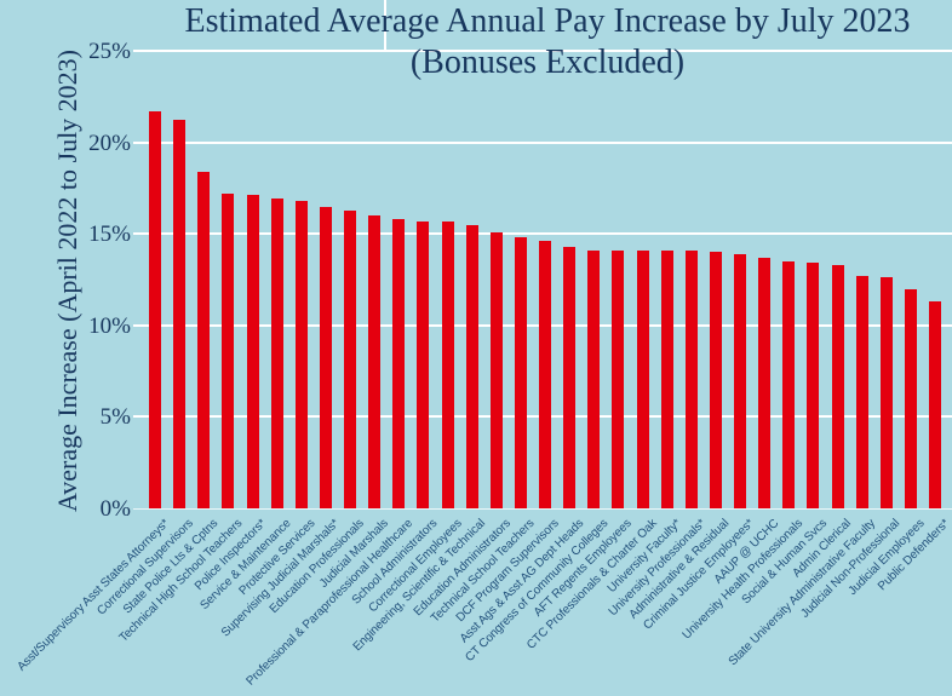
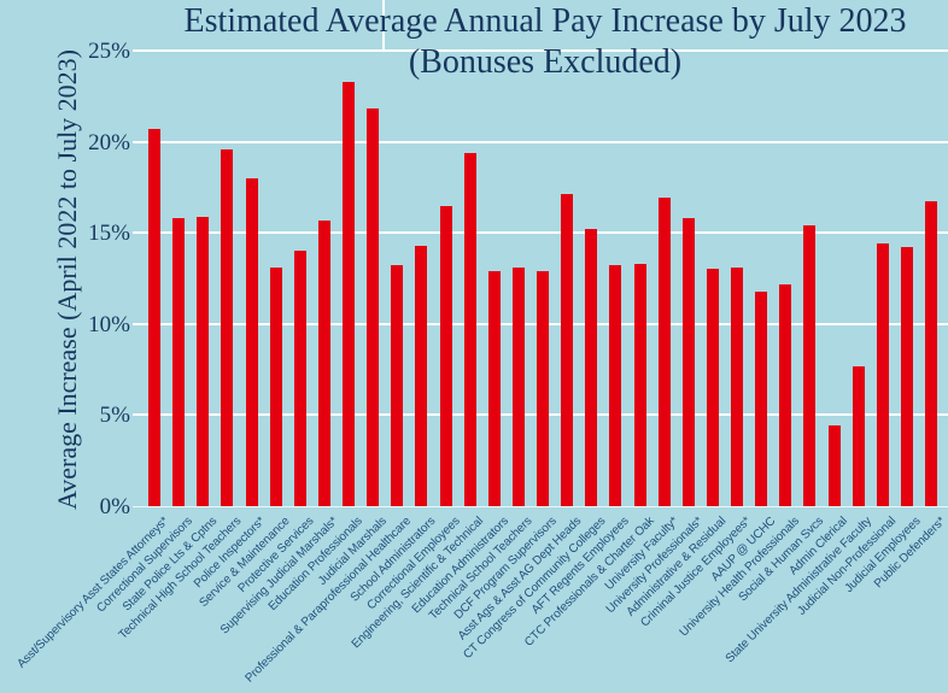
Asst/Supervisory Asst States Attorneys*: 21.7% -> 20.7%
Correctional Supervisors: 21.2% -> 15.8%
State Police Lts & Cptns: 18.4% -> 15.9%
Technical High School Teachers: 17.2% -> 19.6%
Police Inspectors*: 17.1% -> 18.0%
Service & Maintenance: 16.9% -> 13.1%
Protective Services: 16.8% -> 14.0%
Supervising Judicial Marshals*: 16.5% -> 15.7%
Education Professionals: 16.3% -> 23.3%
Judicial Marshals: 16.0% -> 21.8%
Professional & Paraprofessional Healthcare: 15.8% -> 13.2%
School Administrators: 15.7% -> 14.3%
Correctional Employees: 15.7% -> 16.5%
Engineering, Scientific & Technical: 15.5% -> 19.4%
Education Administrators: 15.1% -> 12.9%
Technical School Teachers: 14.8% -> 13.1%
DCF Program Supervisors: 14.6% -> 12.9%
Asst Ags & Asst AG Dept Heads: 14.3% -> 17.1%
CT Congress of Community Colleges: 14.1% -> 15.2%
AFT Regents Employees: 14.1% -> 13.2%
CTC Professionals & Charter Oak: 14.1% -> 13.3%
University Faculty*: 14.1% -> 16.9%
University Professionals*: 14.1% -> 15.8%
Administrative & Residual: 14.0% -> 13.0%
Criminal Justice Employees*: 13.9% -> 13.1%
AAUP @ UCHC: 13.7% -> 11.8%
University Health Professionals: 13.5% -> 12.2%
Social & Human Svcs: 13.4% -> 15.4%
Admin Clerical: 13.3% -> 4.4%
State University Administrative Faculty: 12.7% -> 7.7%
Judicial Non-Professional: 12.6% -> 14.4%
Judicial Employees: 12.0% -> 14.2%
Public Defenders*: 11.3% -> 16.7%
